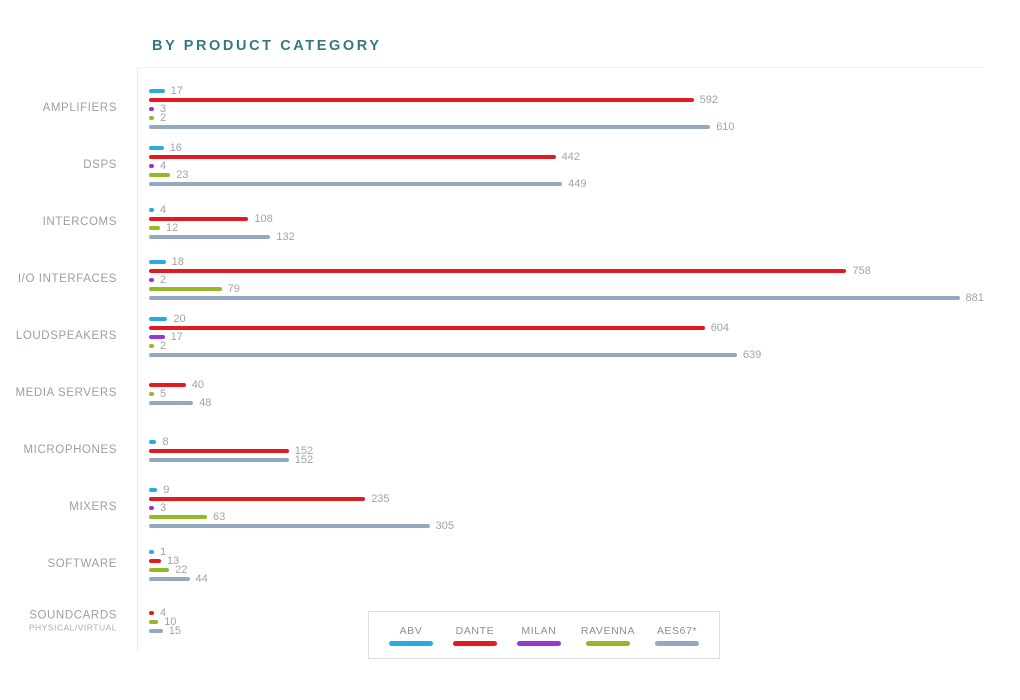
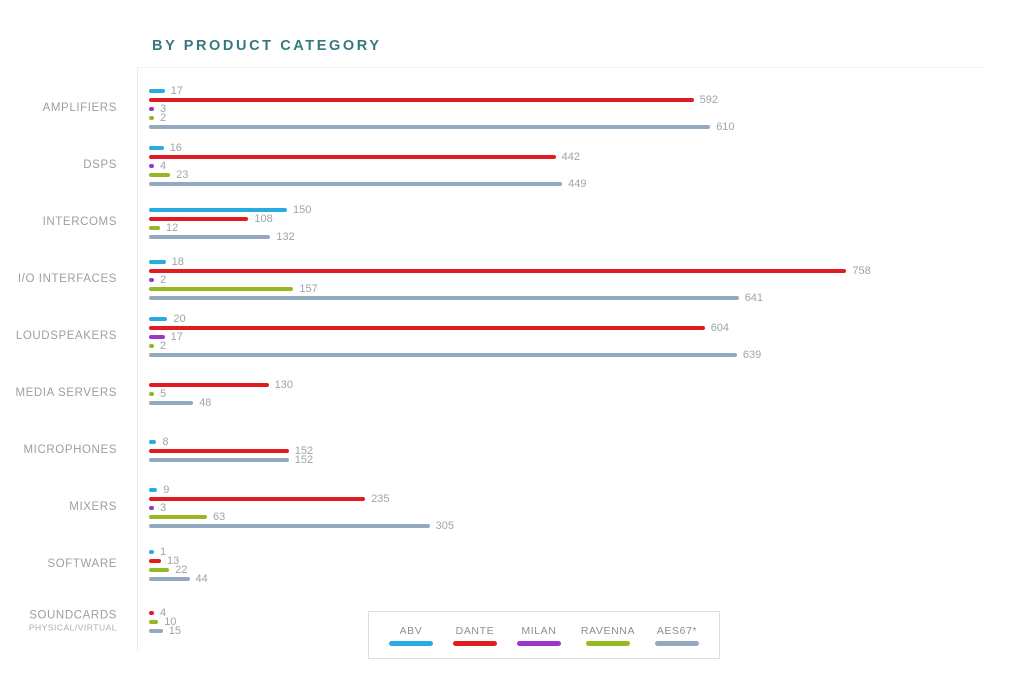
ABV/INTERCOMS: 4 -> 150
RAVENNA/I/O INTERFACES: 79 -> 157
AES67*/I/O INTERFACES: 881 -> 641
DANTE/MEDIA SERVERS: 40 -> 130
